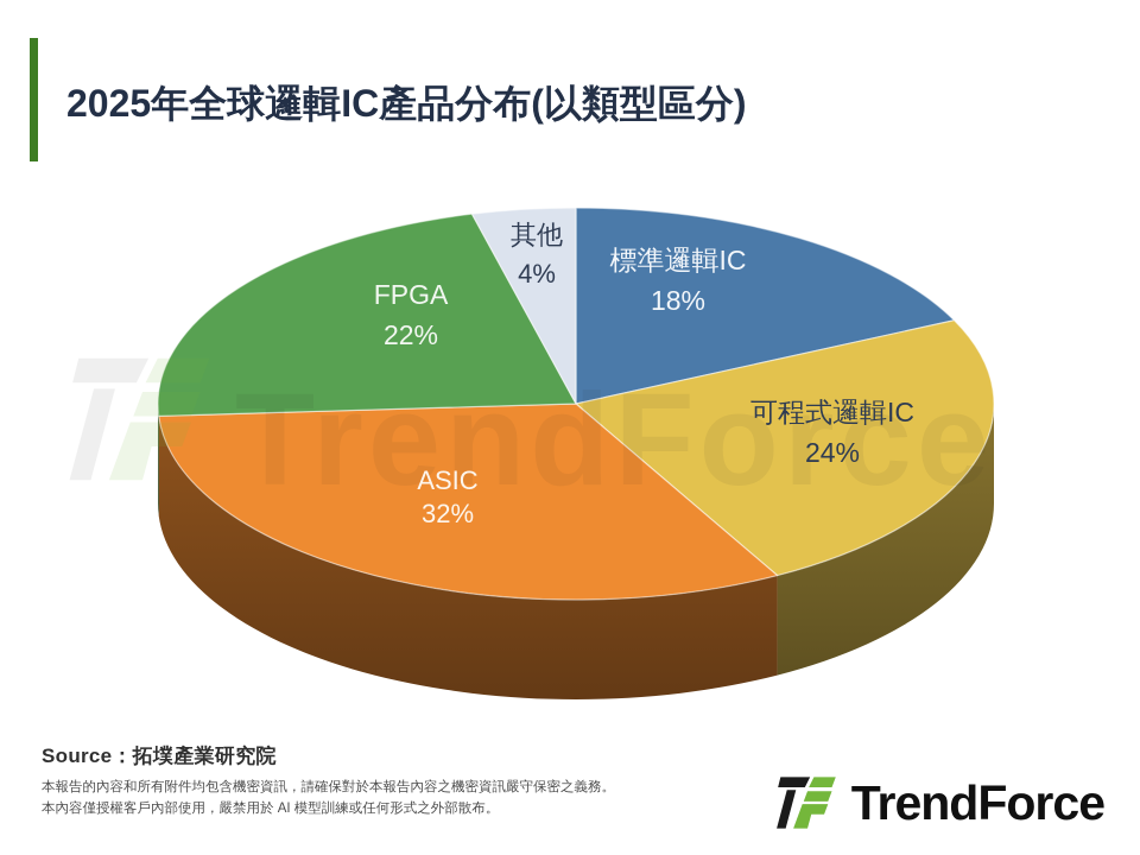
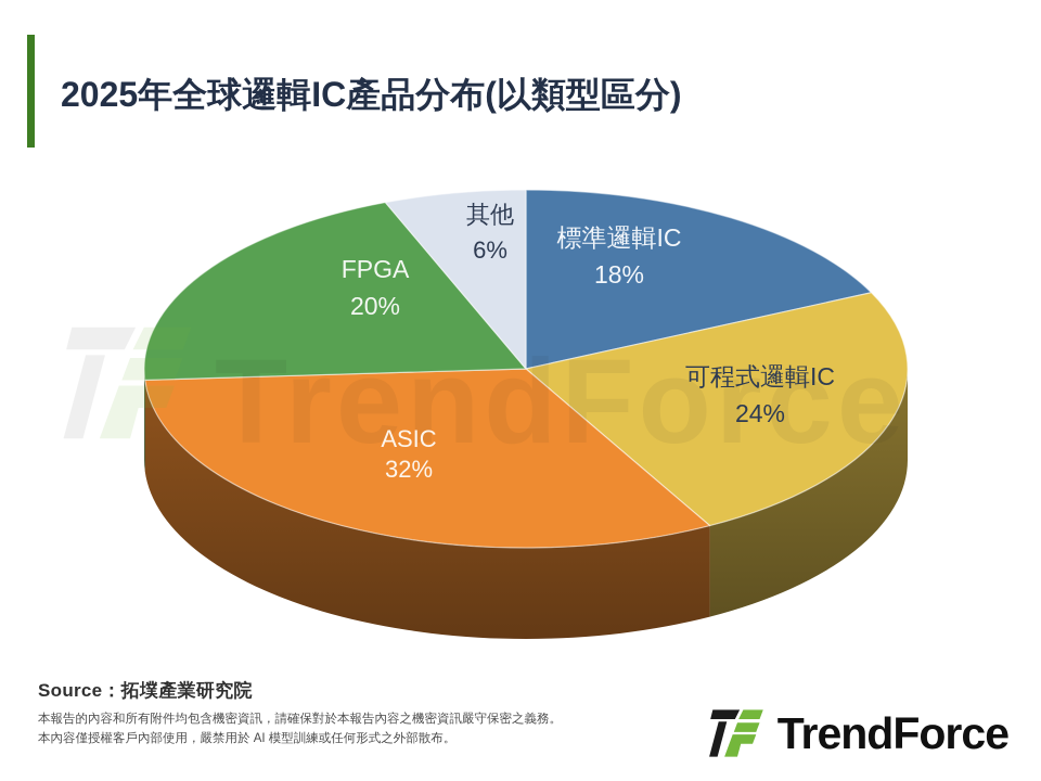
FPGA: 22% -> 20%
其他: 4% -> 6%
